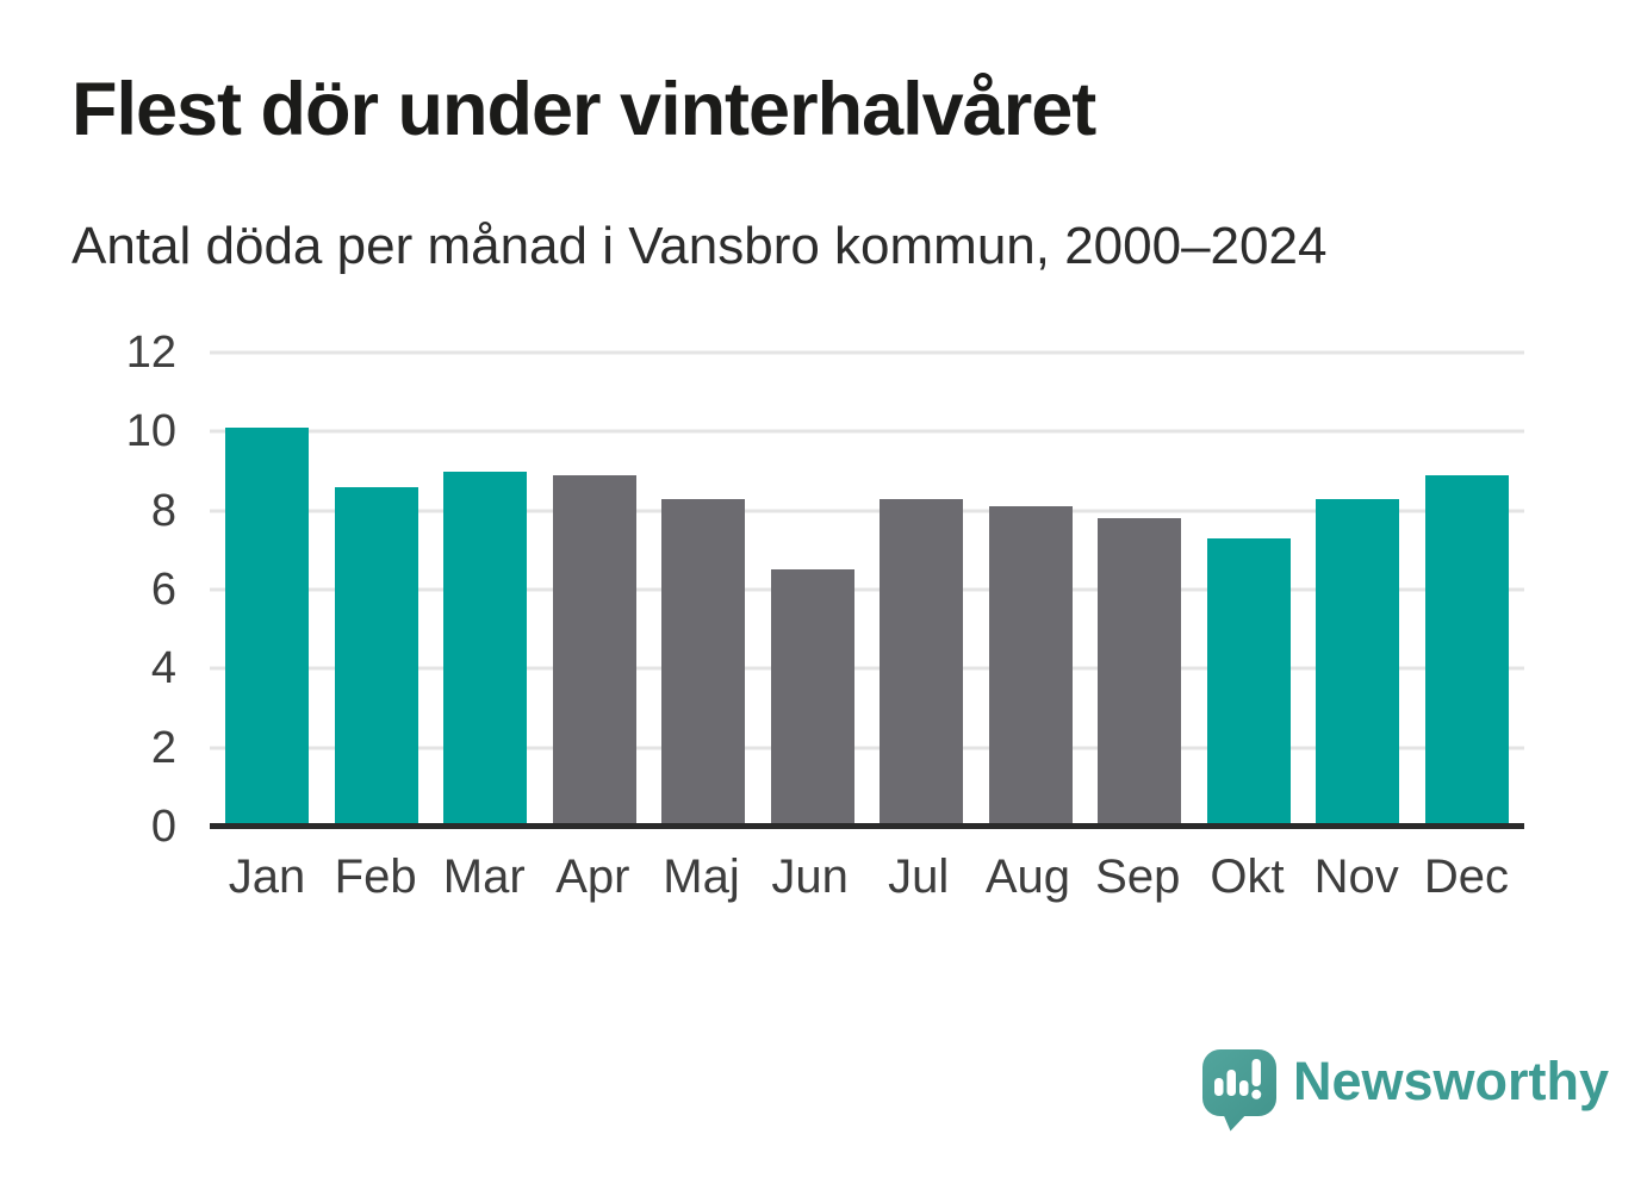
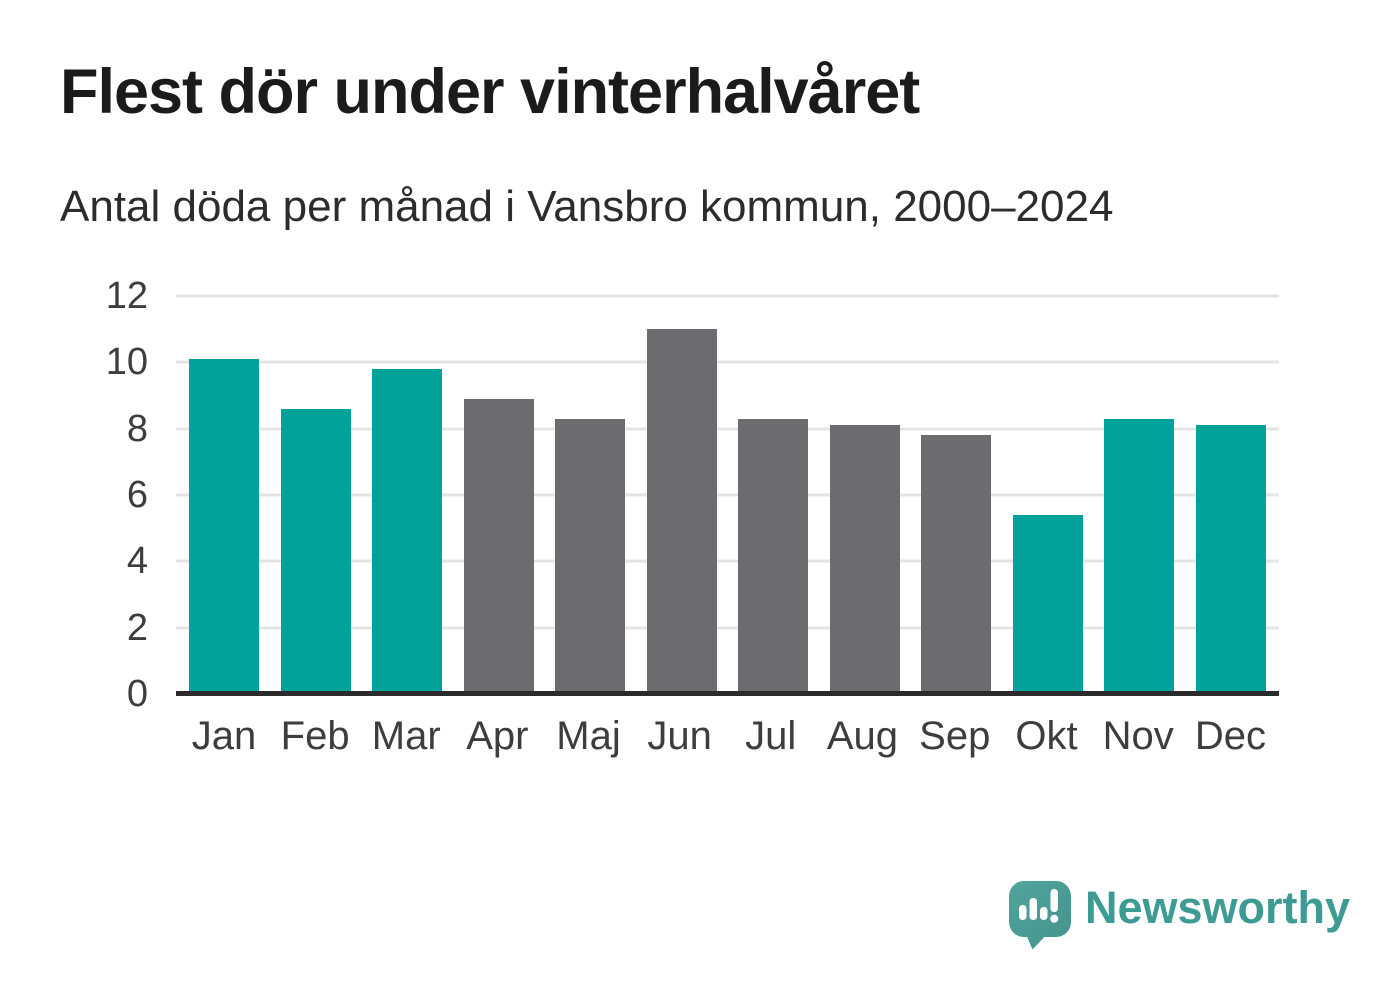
Mar: 9.0 -> 9.8
Jun: 6.5 -> 11.0
Okt: 7.3 -> 5.4
Dec: 8.9 -> 8.1
